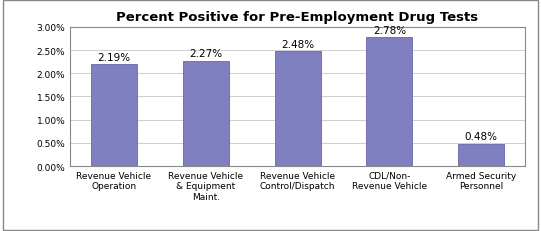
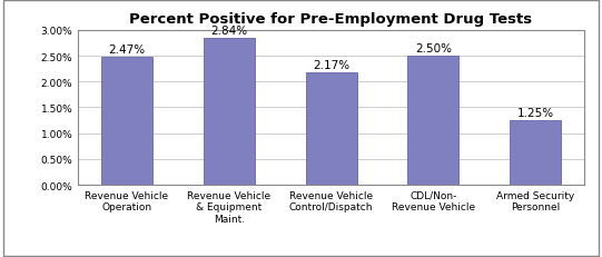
Revenue Vehicle Operation: 2.19% -> 2.47%
Revenue Vehicle & Equipment Maint.: 2.27% -> 2.84%
Revenue Vehicle Control/Dispatch: 2.48% -> 2.17%
CDL/Non- Revenue Vehicle: 2.78% -> 2.50%
Armed Security Personnel: 0.48% -> 1.25%
